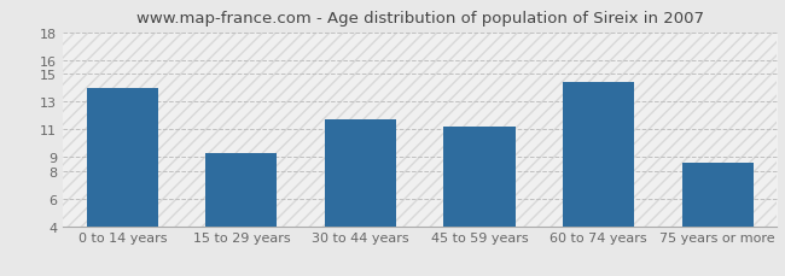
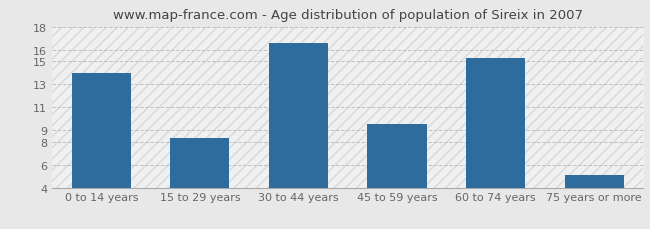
15 to 29 years: 9.3 -> 8.3
30 to 44 years: 11.7 -> 16.6
45 to 59 years: 11.2 -> 9.5
60 to 74 years: 14.4 -> 15.3
75 years or more: 8.6 -> 5.1
